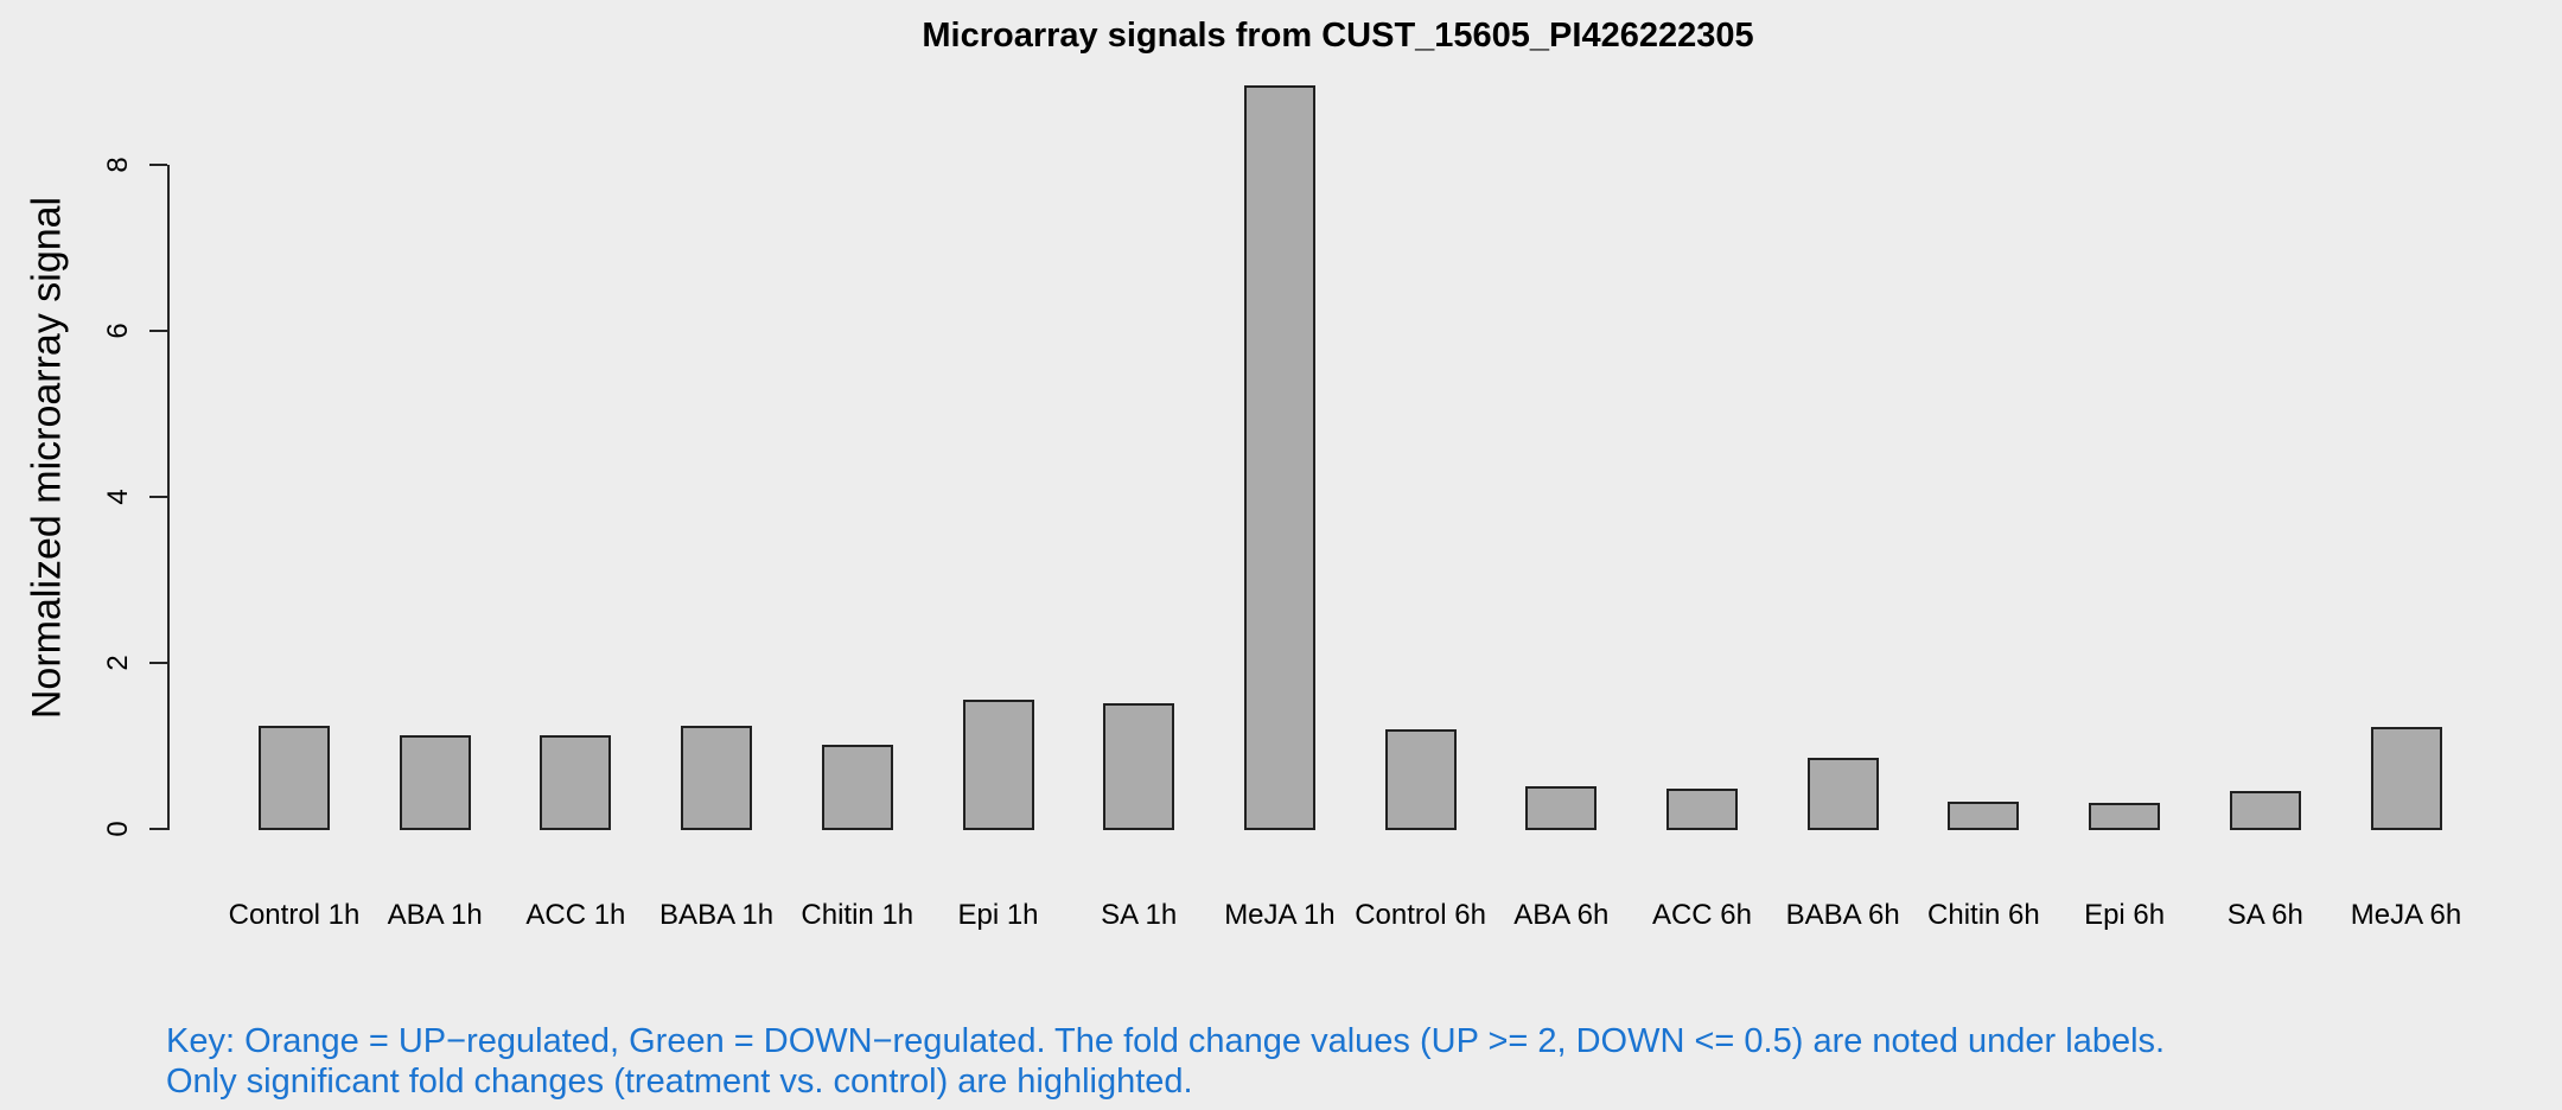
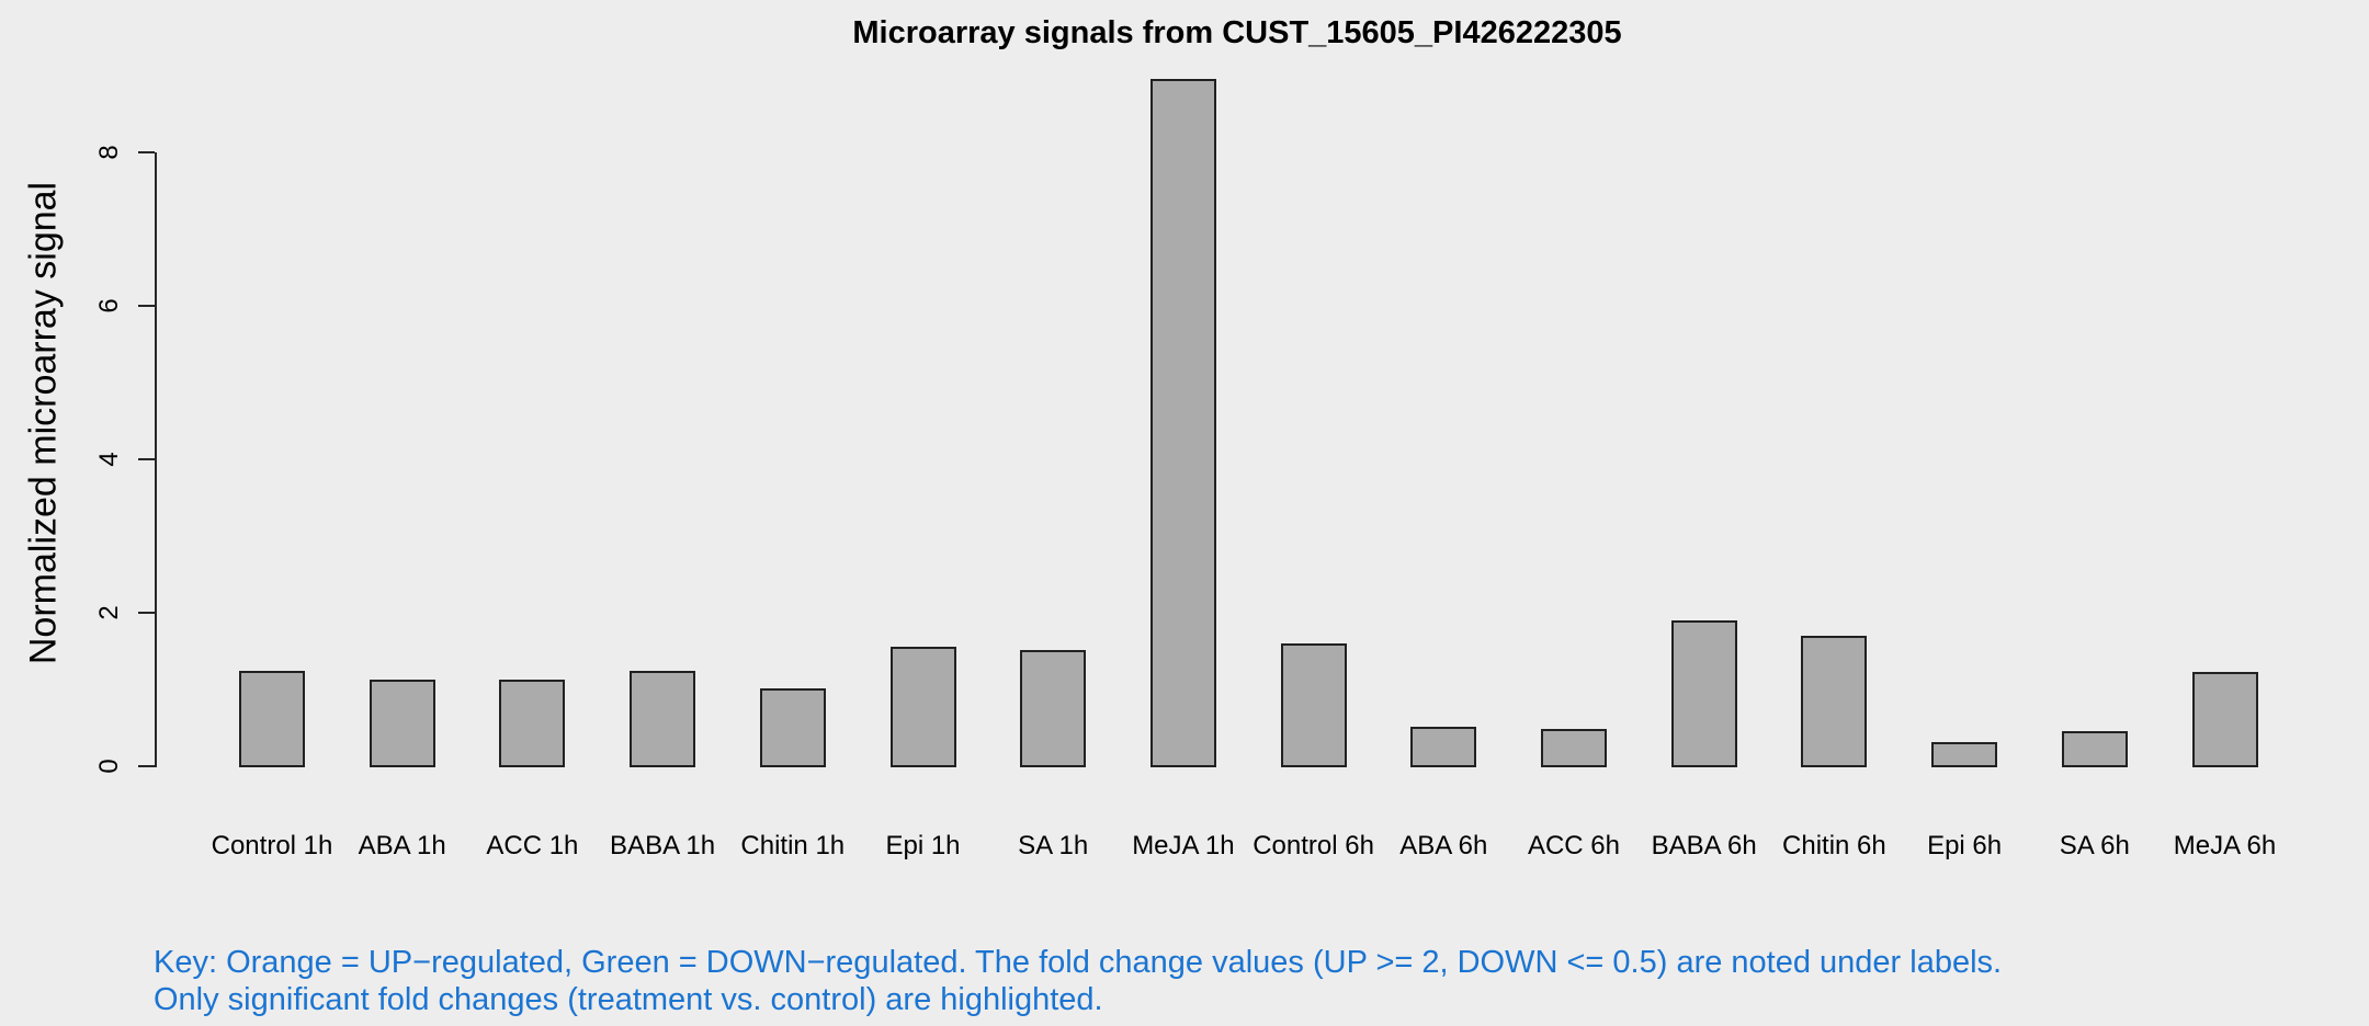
Control 6h: 1.2 -> 1.6
BABA 6h: 0.9 -> 1.9
Chitin 6h: 0.3 -> 1.7
